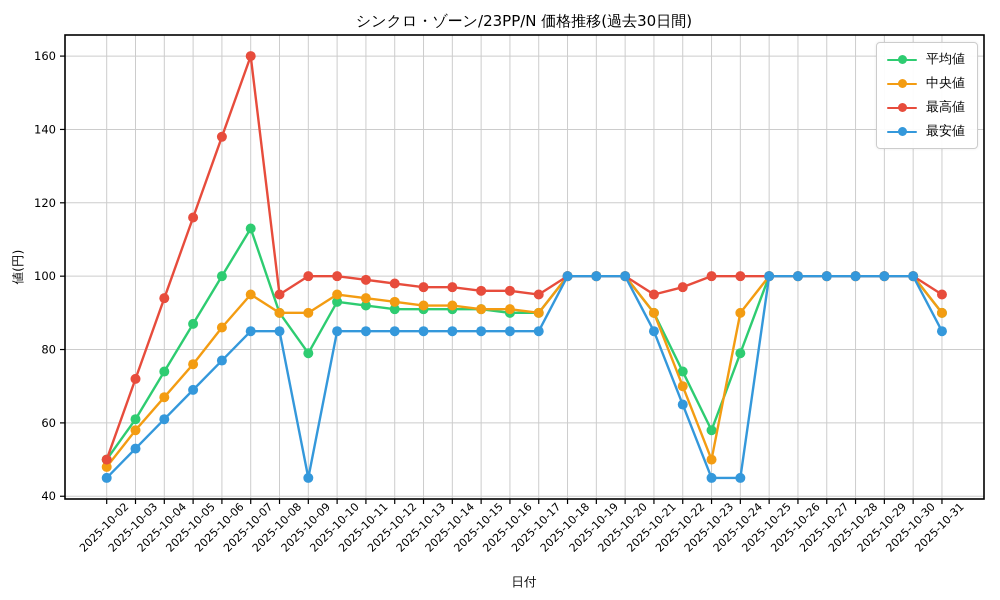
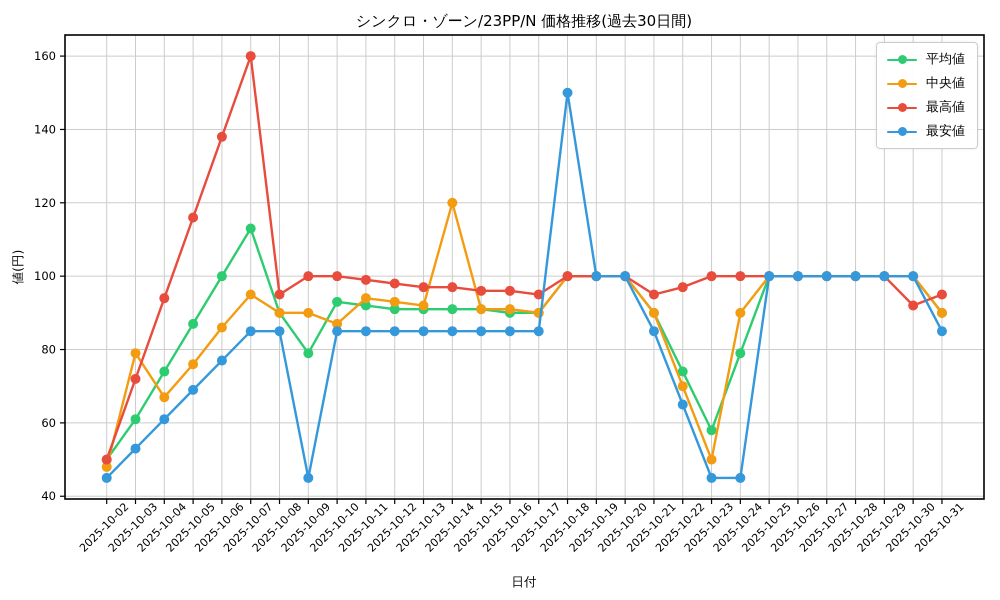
中央値/2025-10-03: 58 -> 79
中央値/2025-10-10: 95 -> 87
中央値/2025-10-14: 92 -> 120
最安値/2025-10-18: 100 -> 150
最高値/2025-10-30: 100 -> 92
